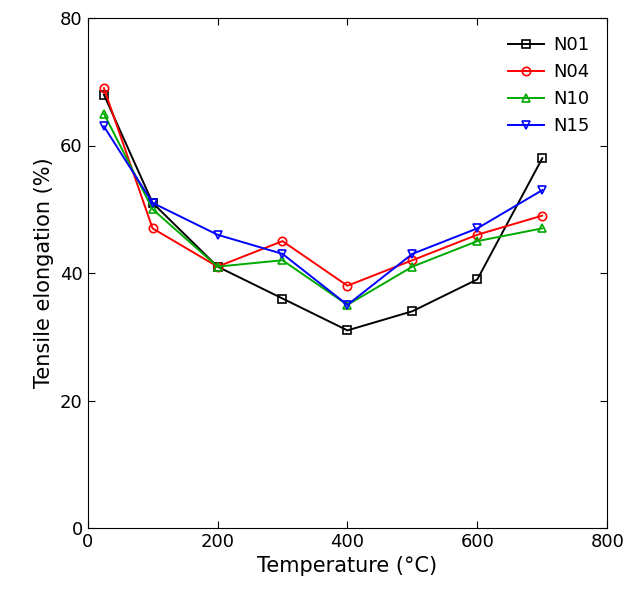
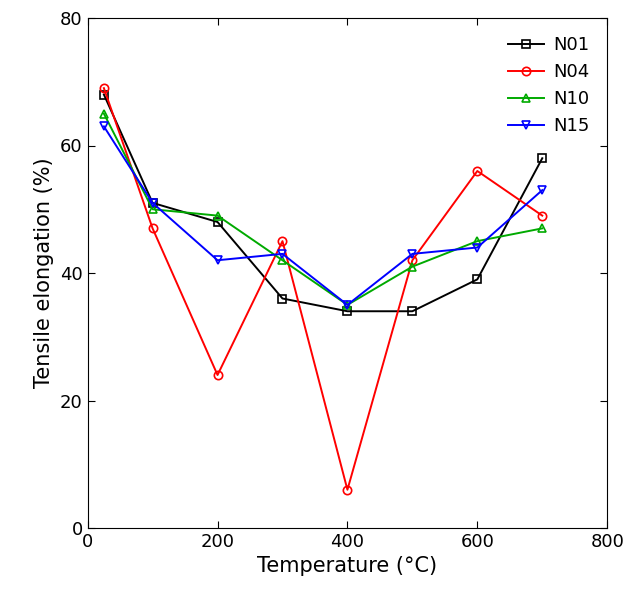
N01/200: 41 -> 48
N04/200: 41 -> 24
N10/200: 41 -> 49
N15/200: 46 -> 42
N01/400: 31 -> 34
N04/400: 38 -> 6
N04/600: 46 -> 56
N15/600: 47 -> 44
